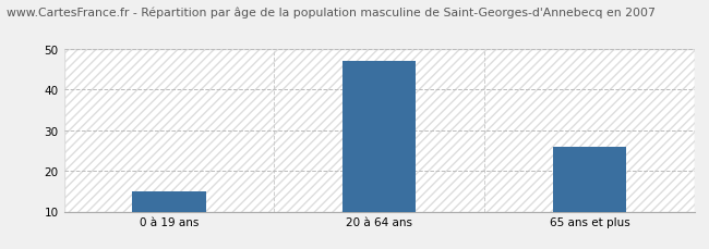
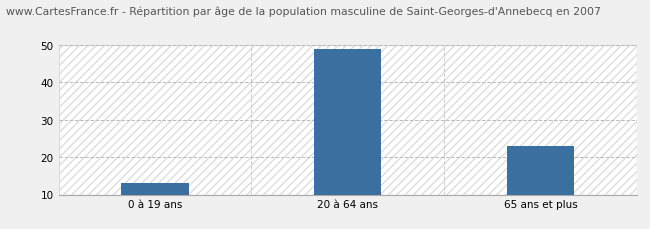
0 à 19 ans: 15 -> 13
20 à 64 ans: 47 -> 49
65 ans et plus: 26 -> 23
